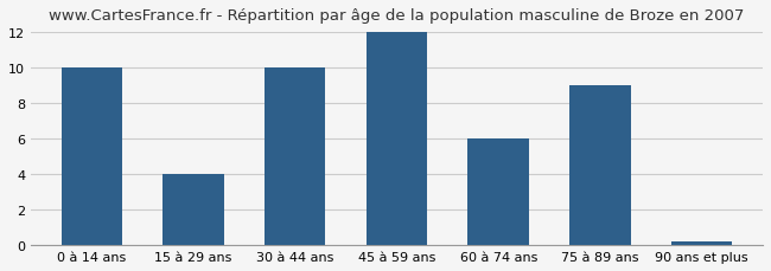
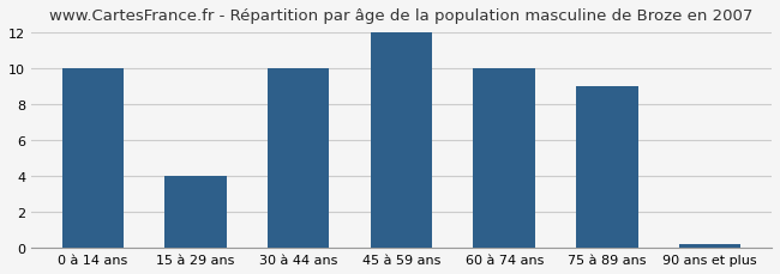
60 à 74 ans: 6.0 -> 10.0
